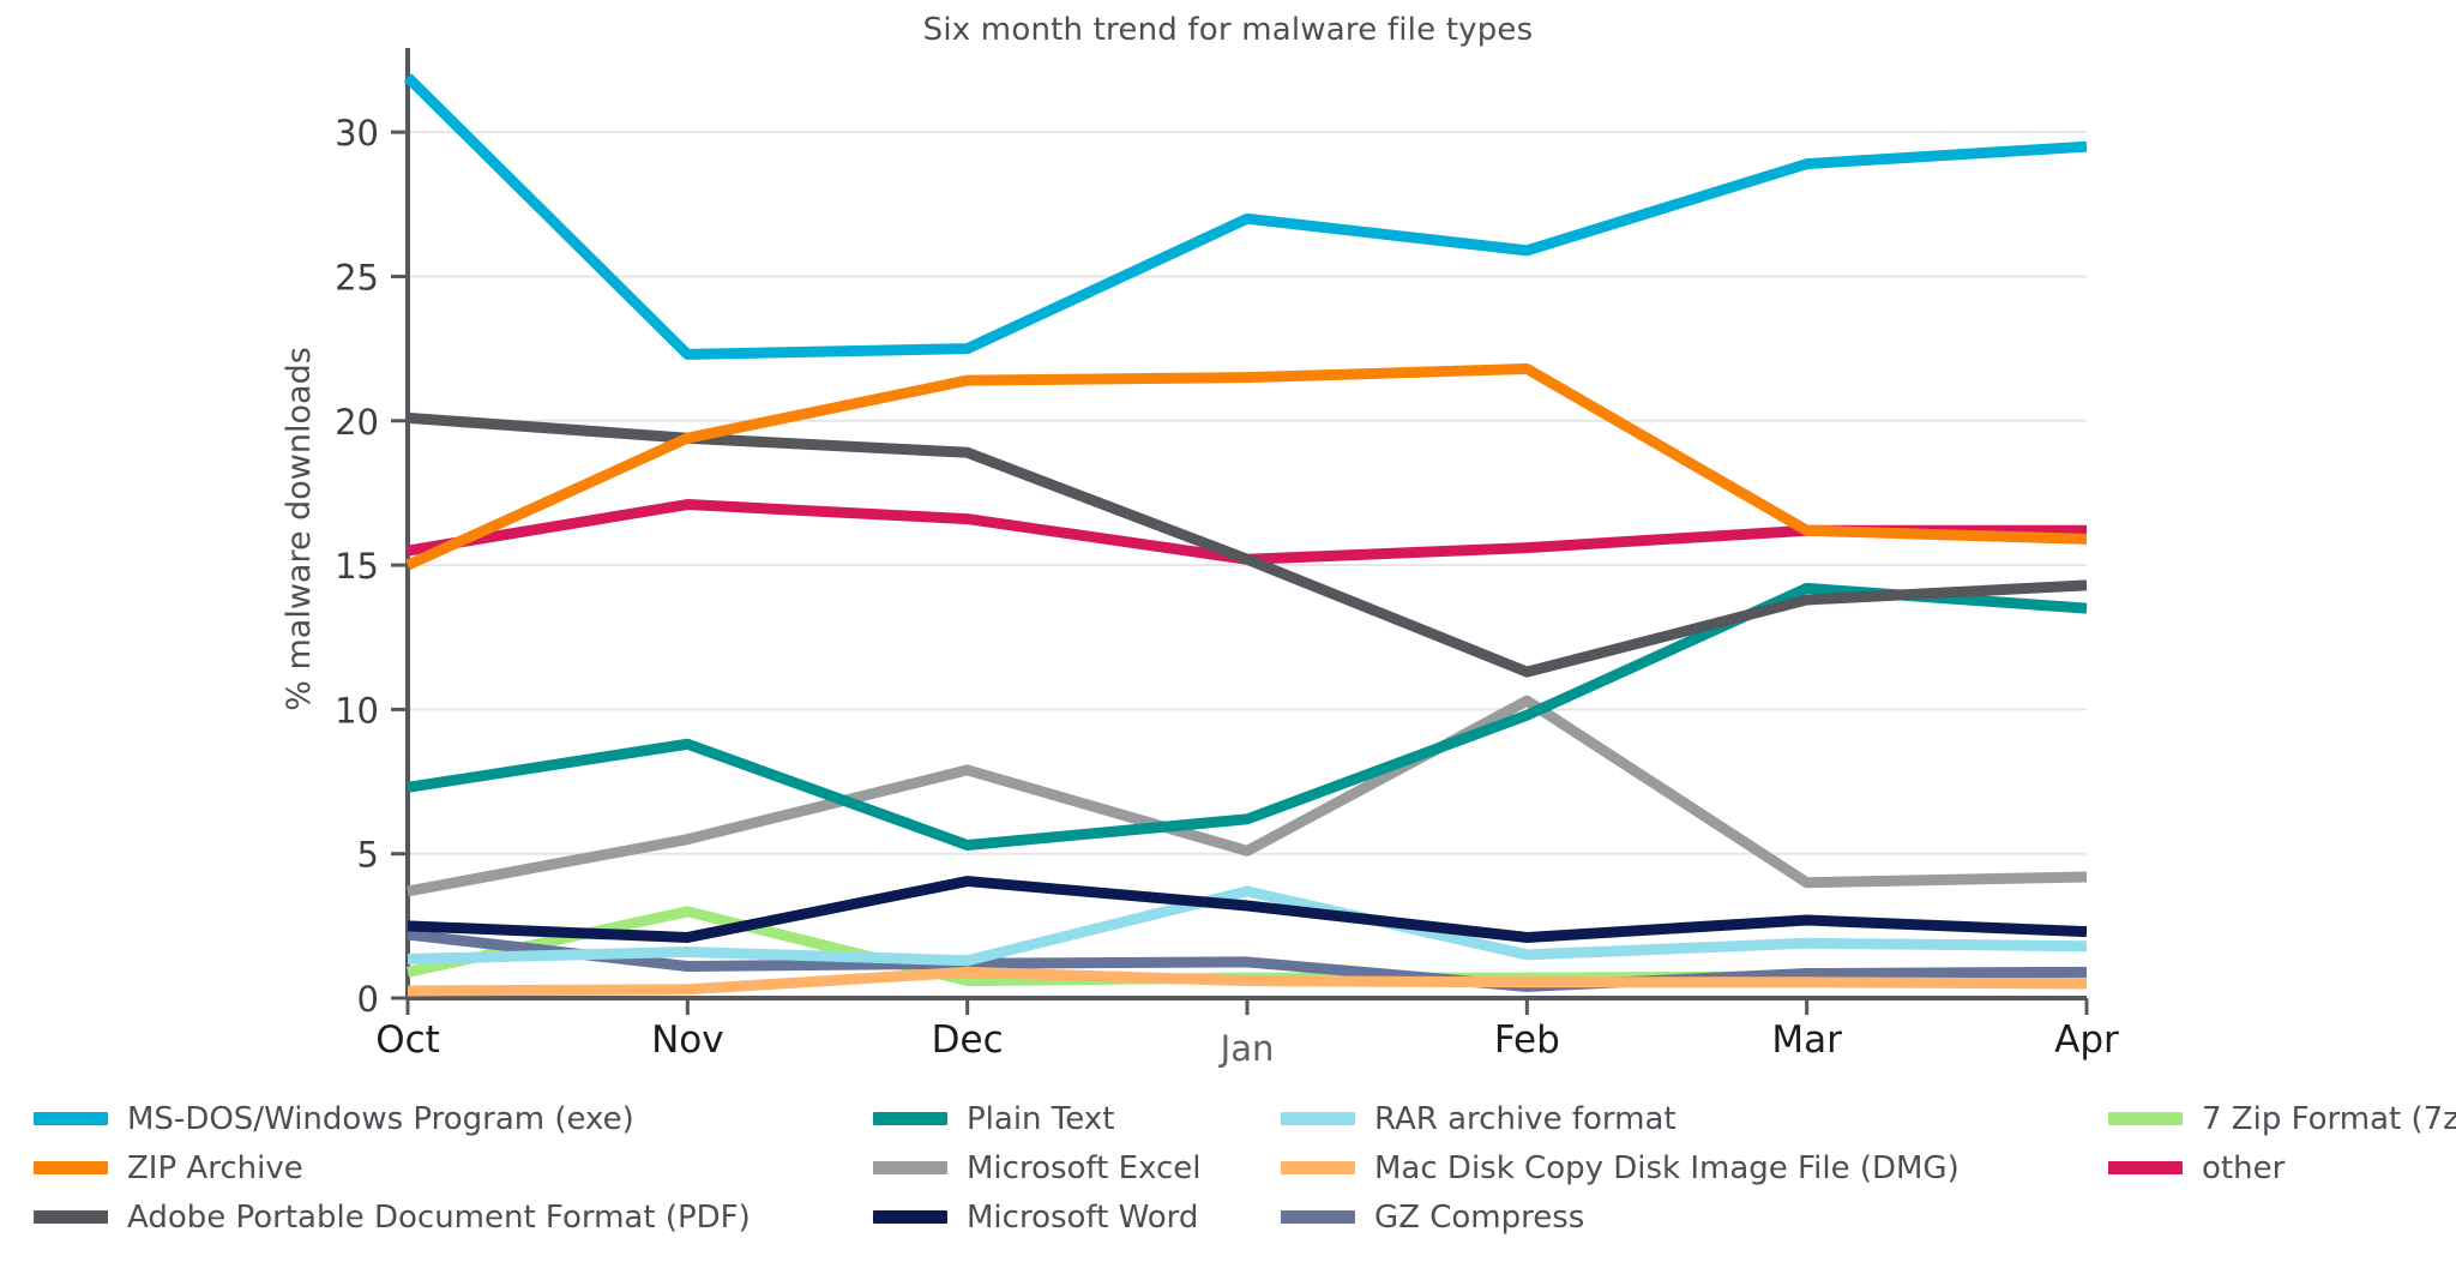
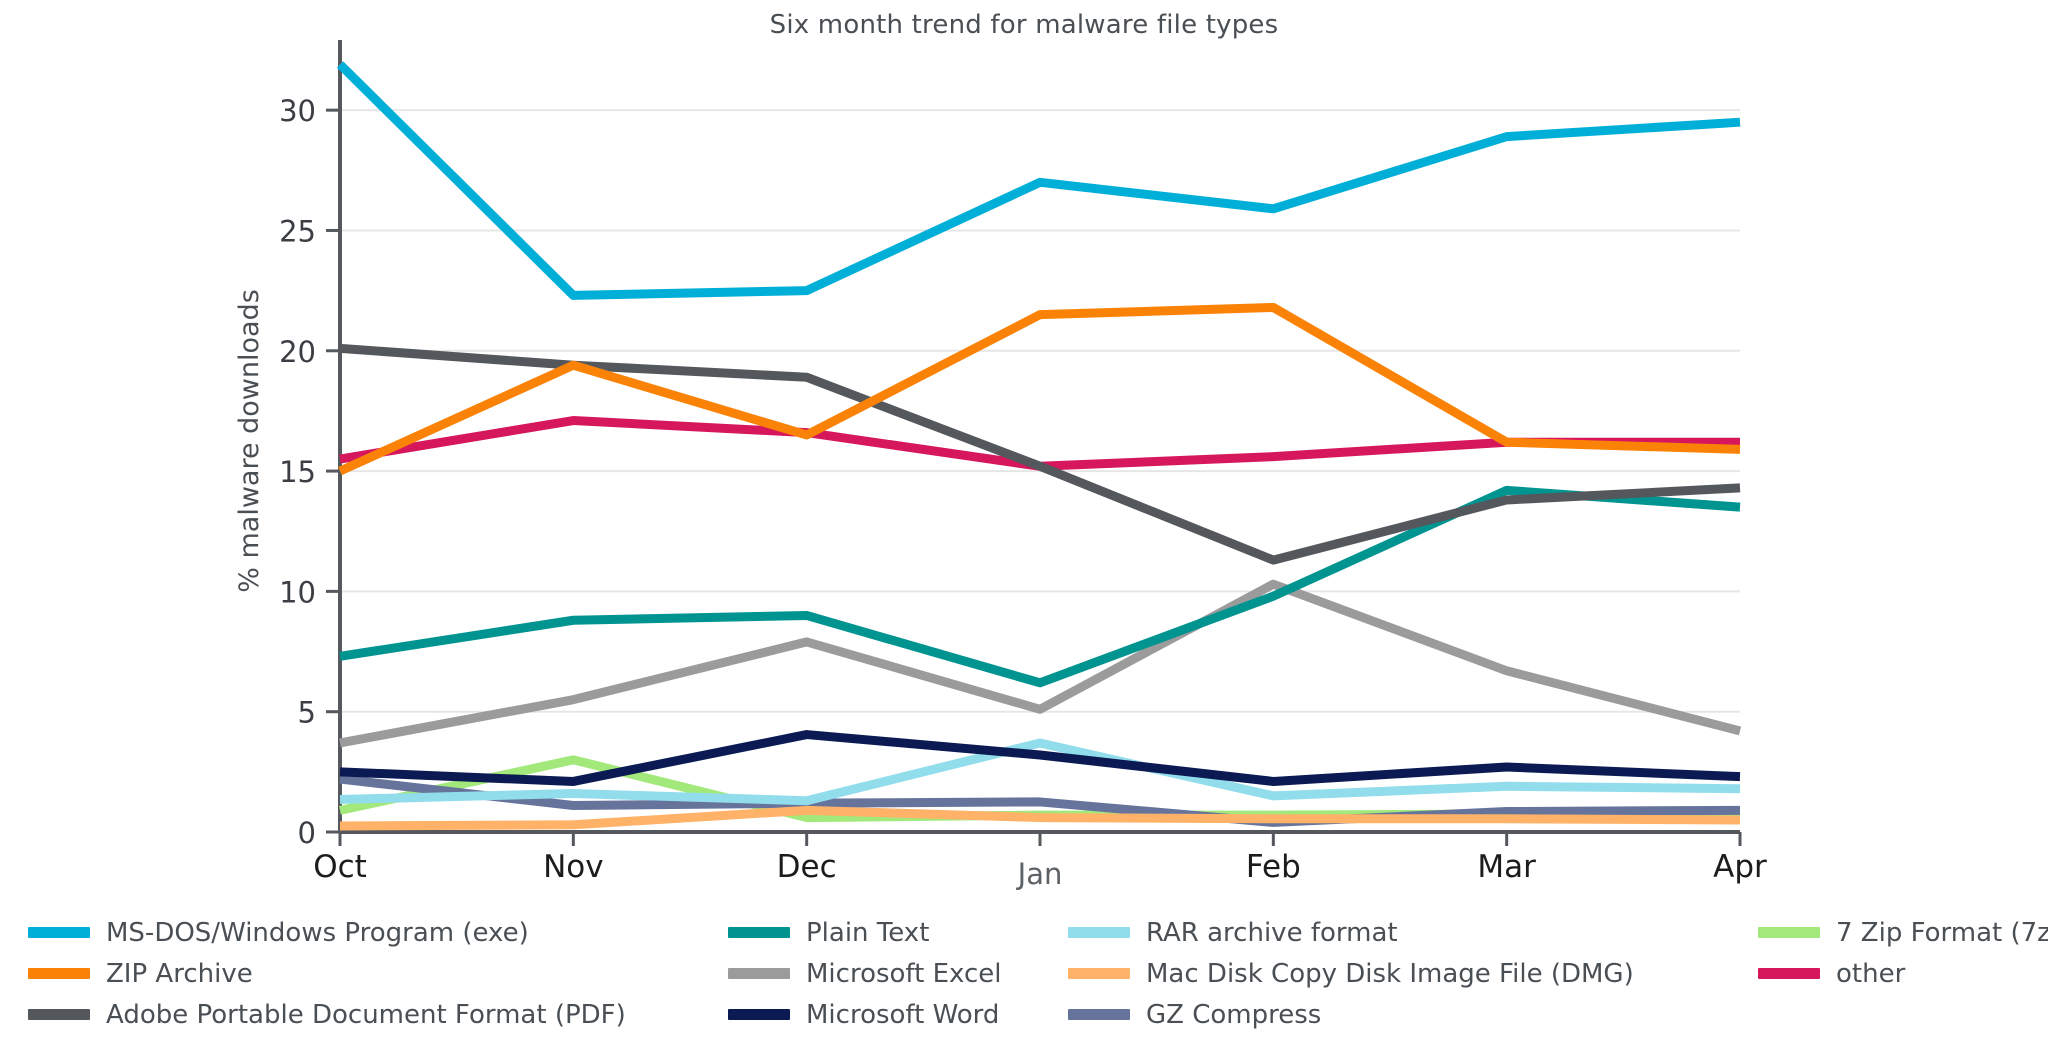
ZIP Archive/Dec: 21.4 -> 16.5
Plain Text/Dec: 5.3 -> 9.0
Microsoft Excel/Mar: 4.0 -> 6.7
